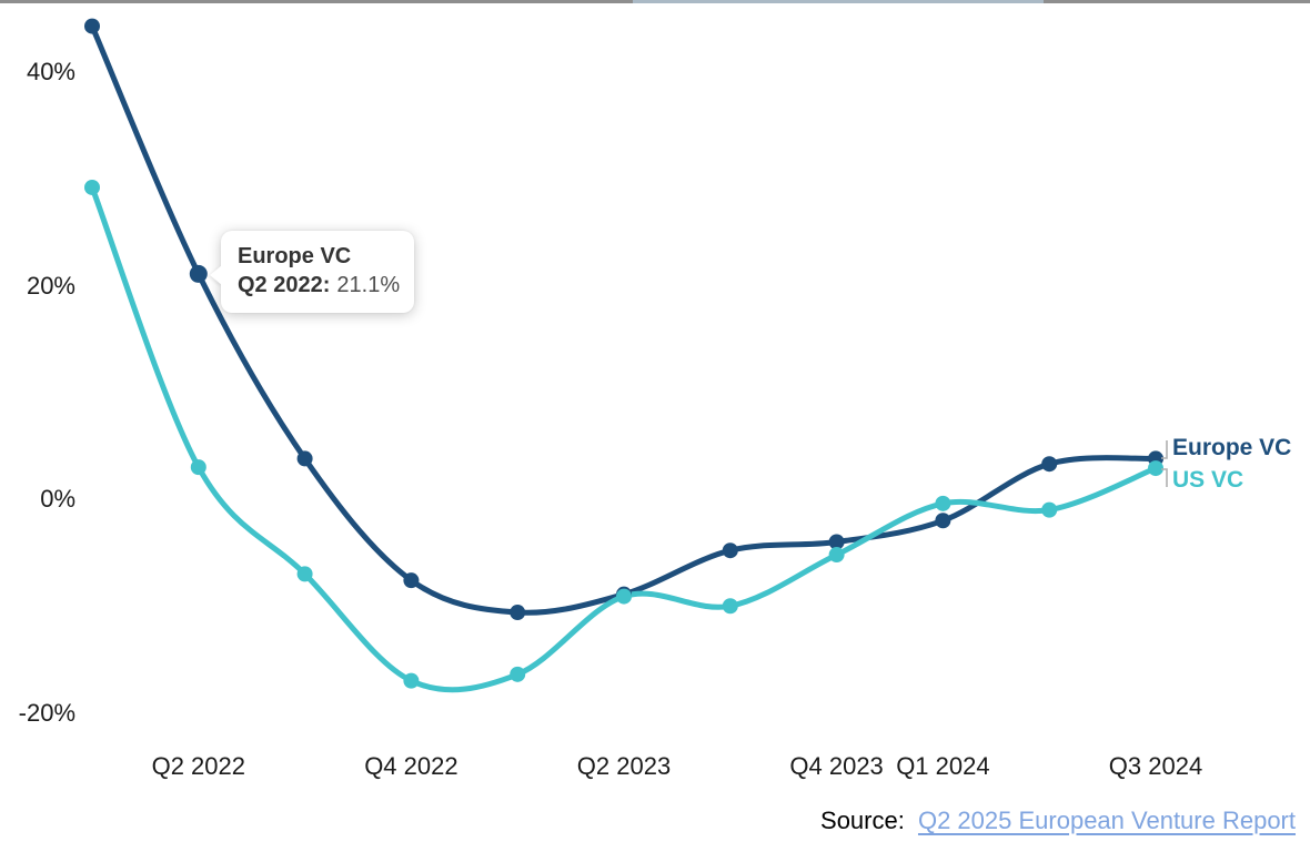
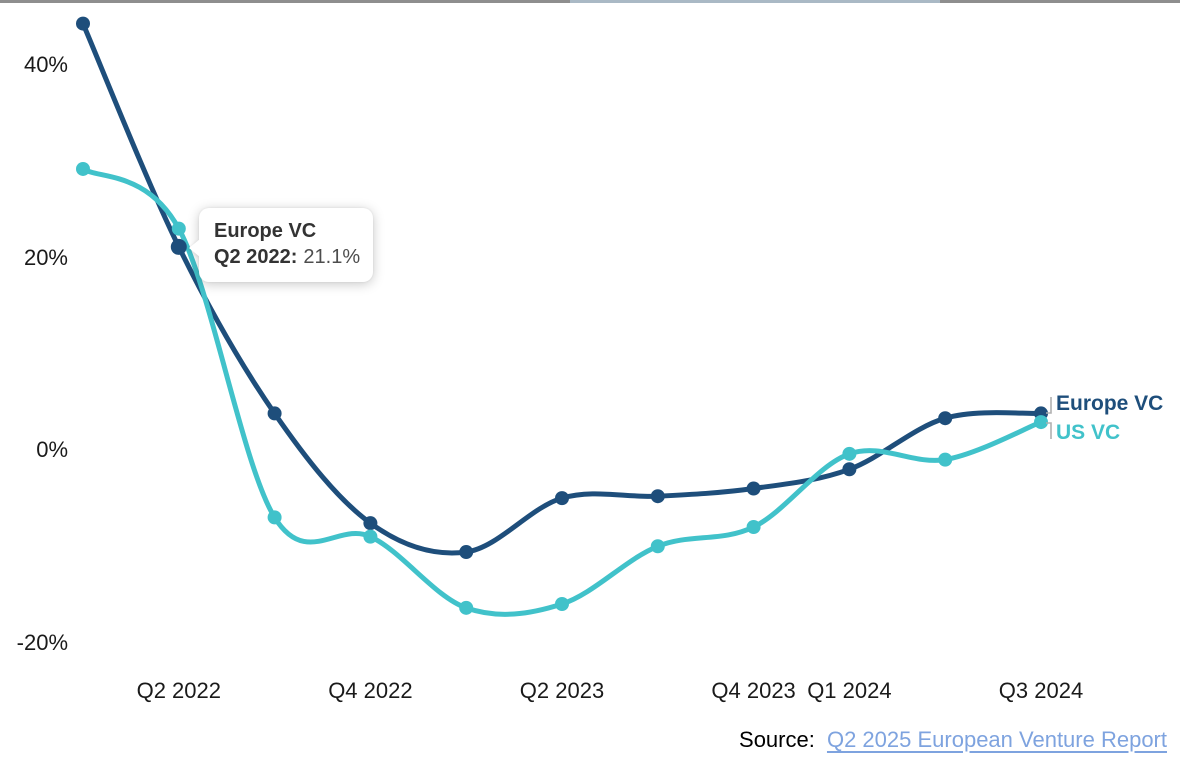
US VC/Q2 2022: 3% -> 23%
US VC/Q4 2022: -17% -> -9%
Europe VC/Q2 2023: -9% -> -5%
US VC/Q2 2023: -9% -> -16%
US VC/Q4 2023: -5% -> -8%
